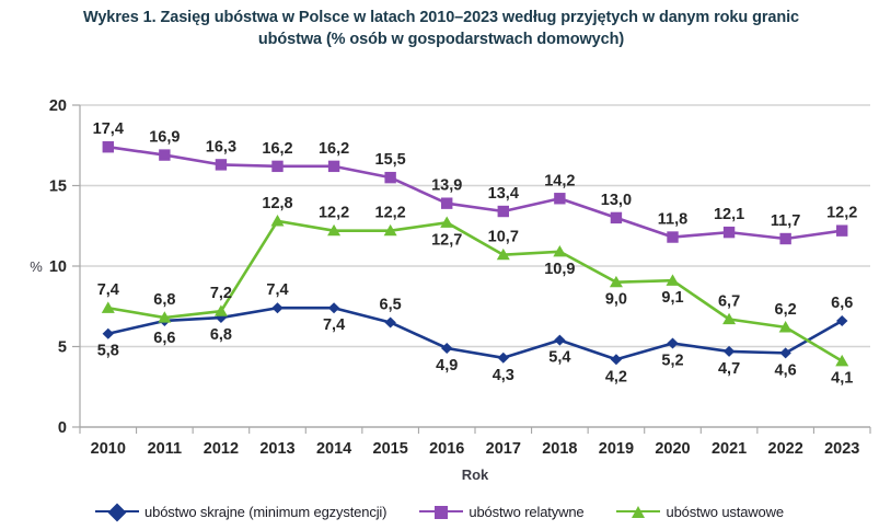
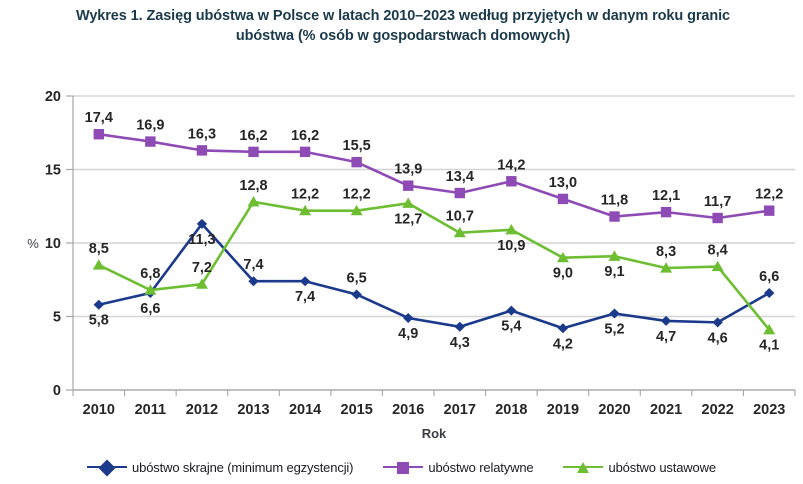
ubóstwo ustawowe/2010: 7,4 -> 8,5
ubóstwo skrajne (minimum egzystencji)/2012: 6,8 -> 11,3
ubóstwo ustawowe/2021: 6,7 -> 8,3
ubóstwo ustawowe/2022: 6,2 -> 8,4
